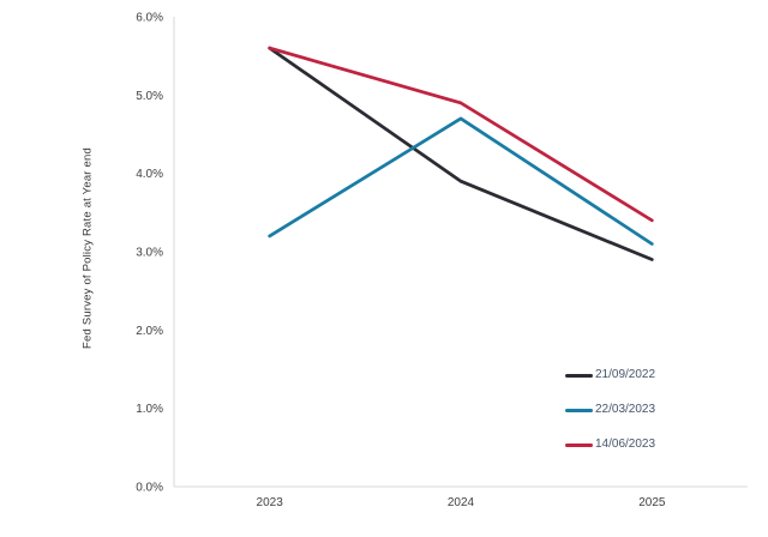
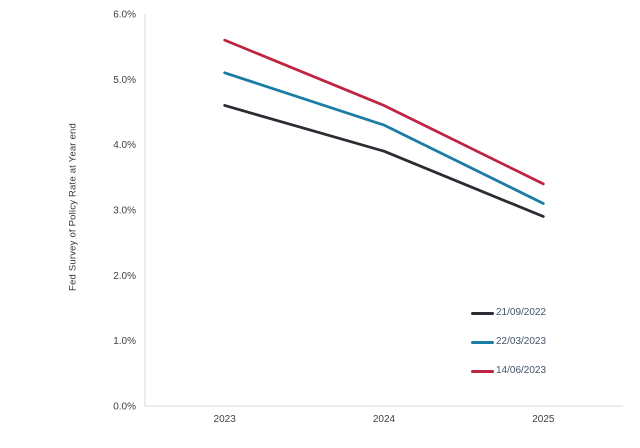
21/09/2022/2023: 5.6% -> 4.6%
22/03/2023/2023: 3.2% -> 5.1%
22/03/2023/2024: 4.7% -> 4.3%
14/06/2023/2024: 4.9% -> 4.6%
